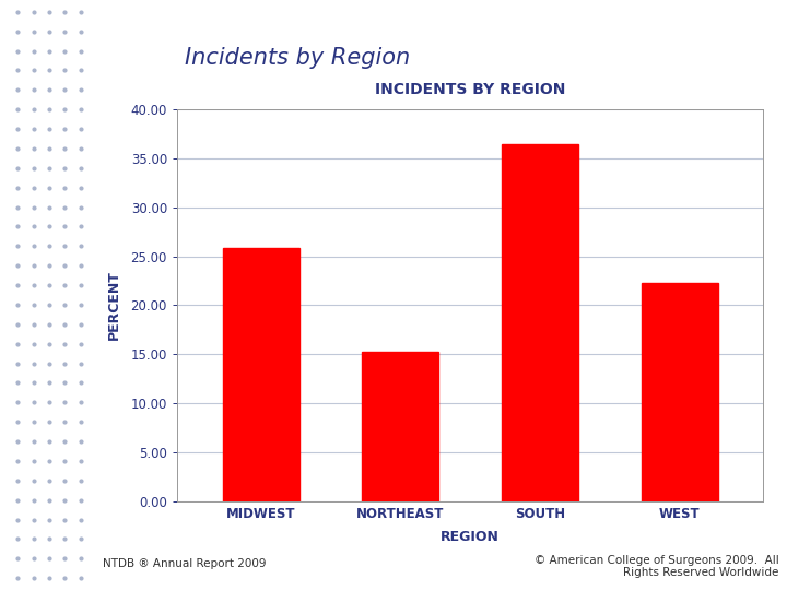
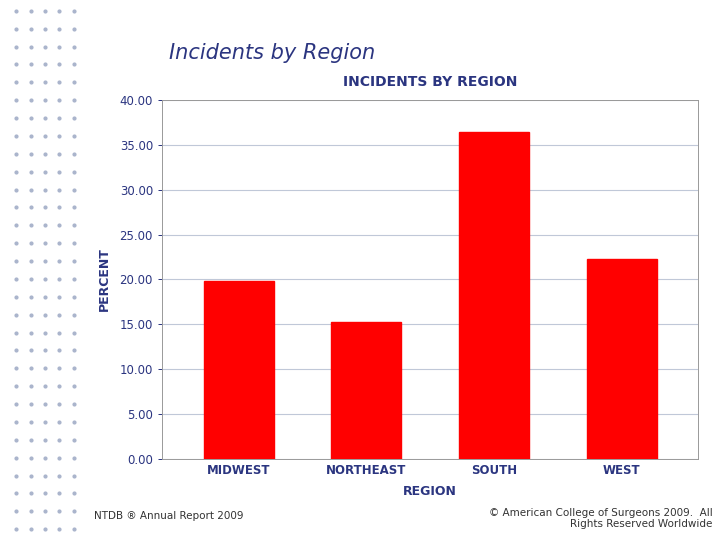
MIDWEST: 25.8 -> 19.8
